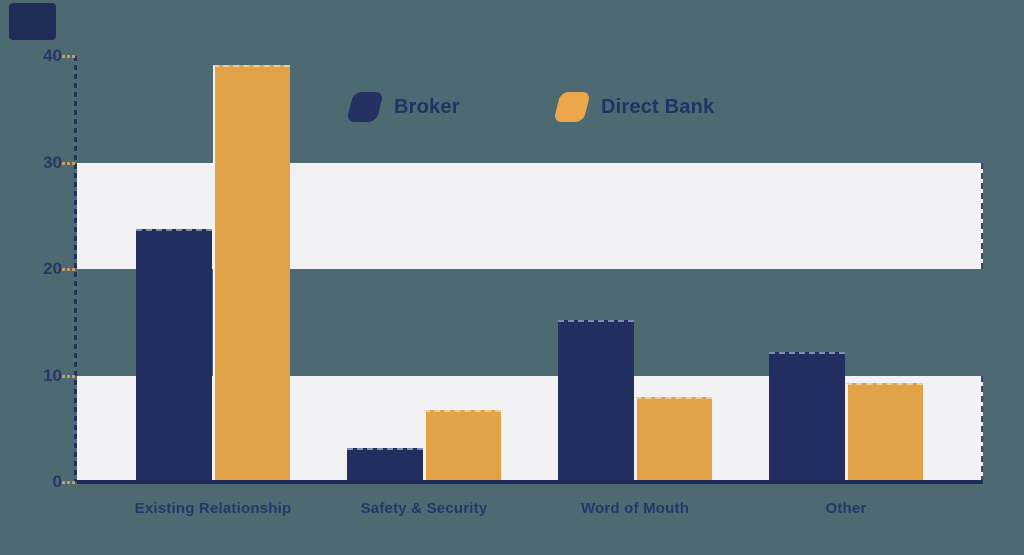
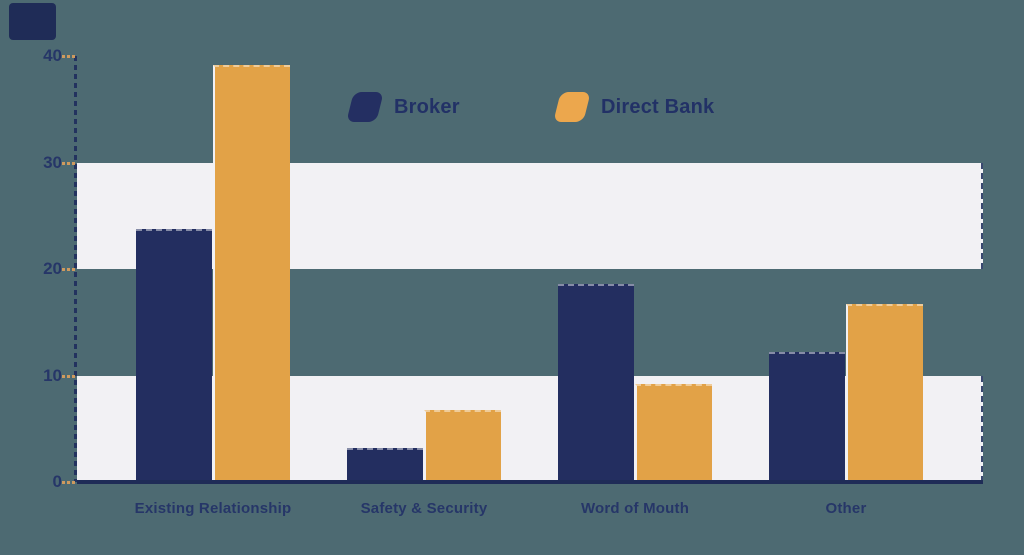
Broker/Word of Mouth: 15.2 -> 18.6
Direct Bank/Word of Mouth: 8.0 -> 9.2
Direct Bank/Other: 9.3 -> 16.7
